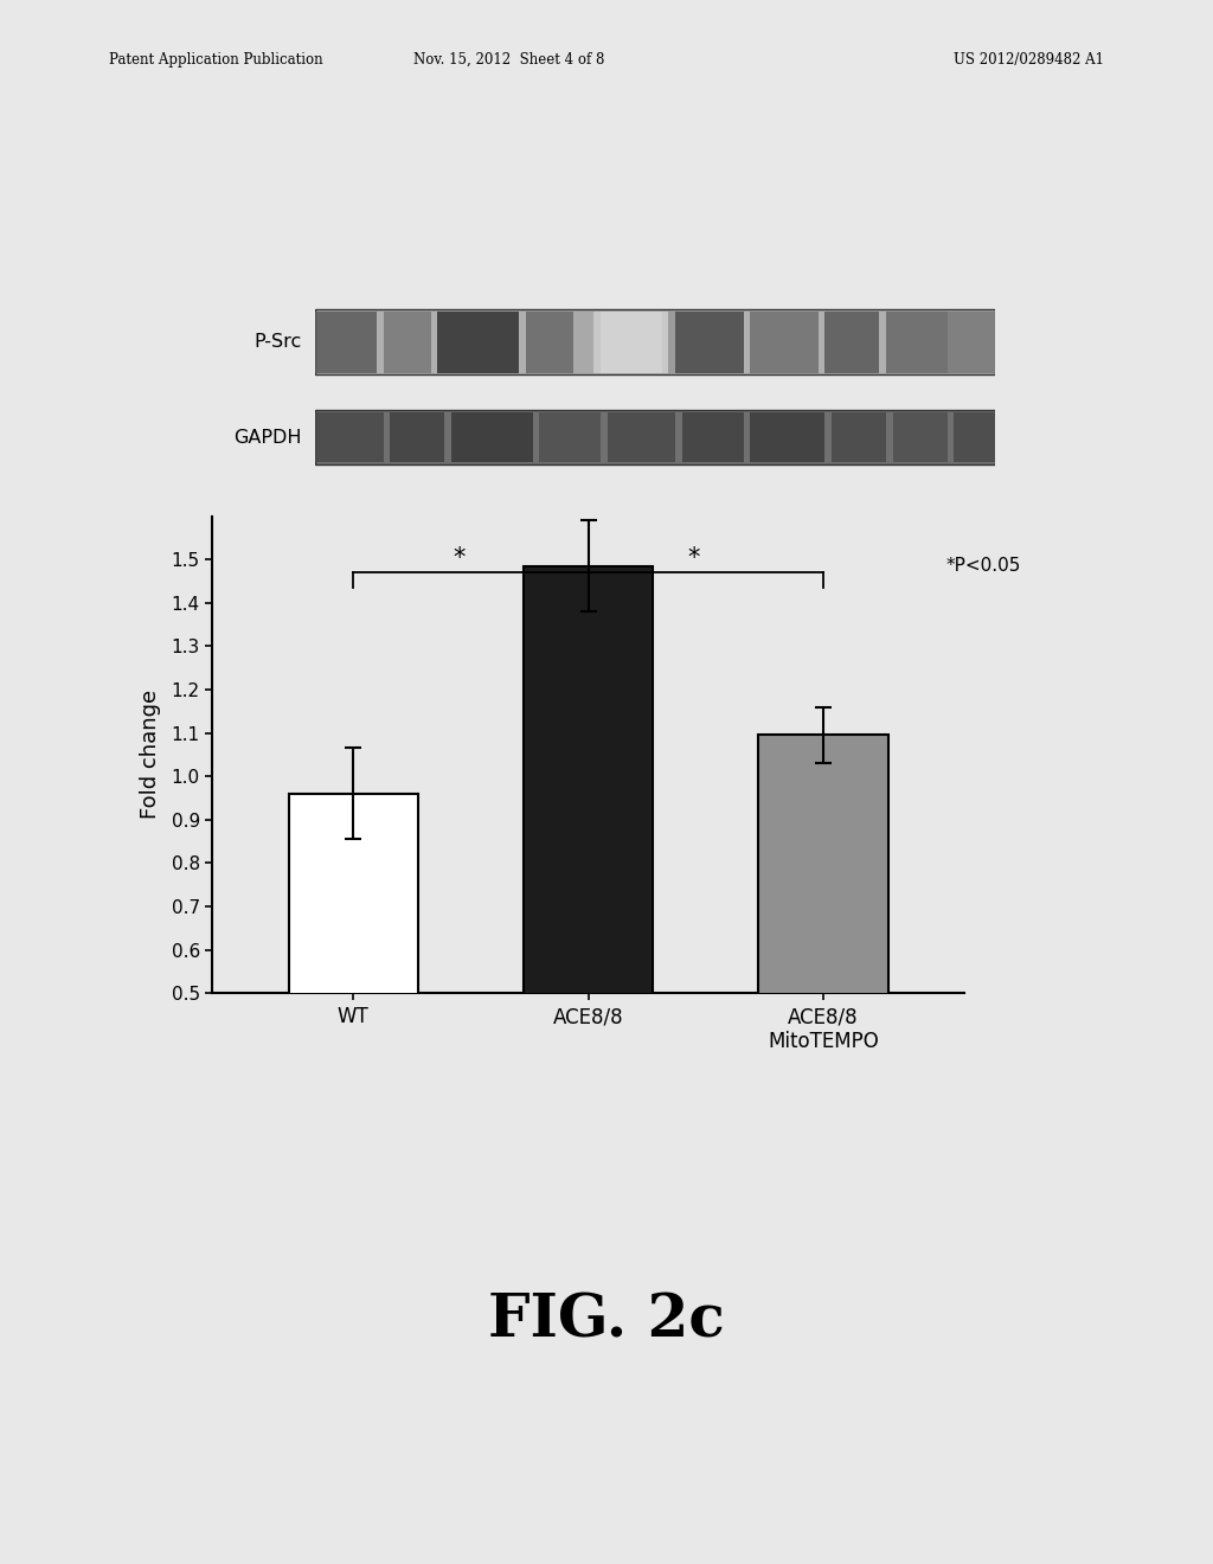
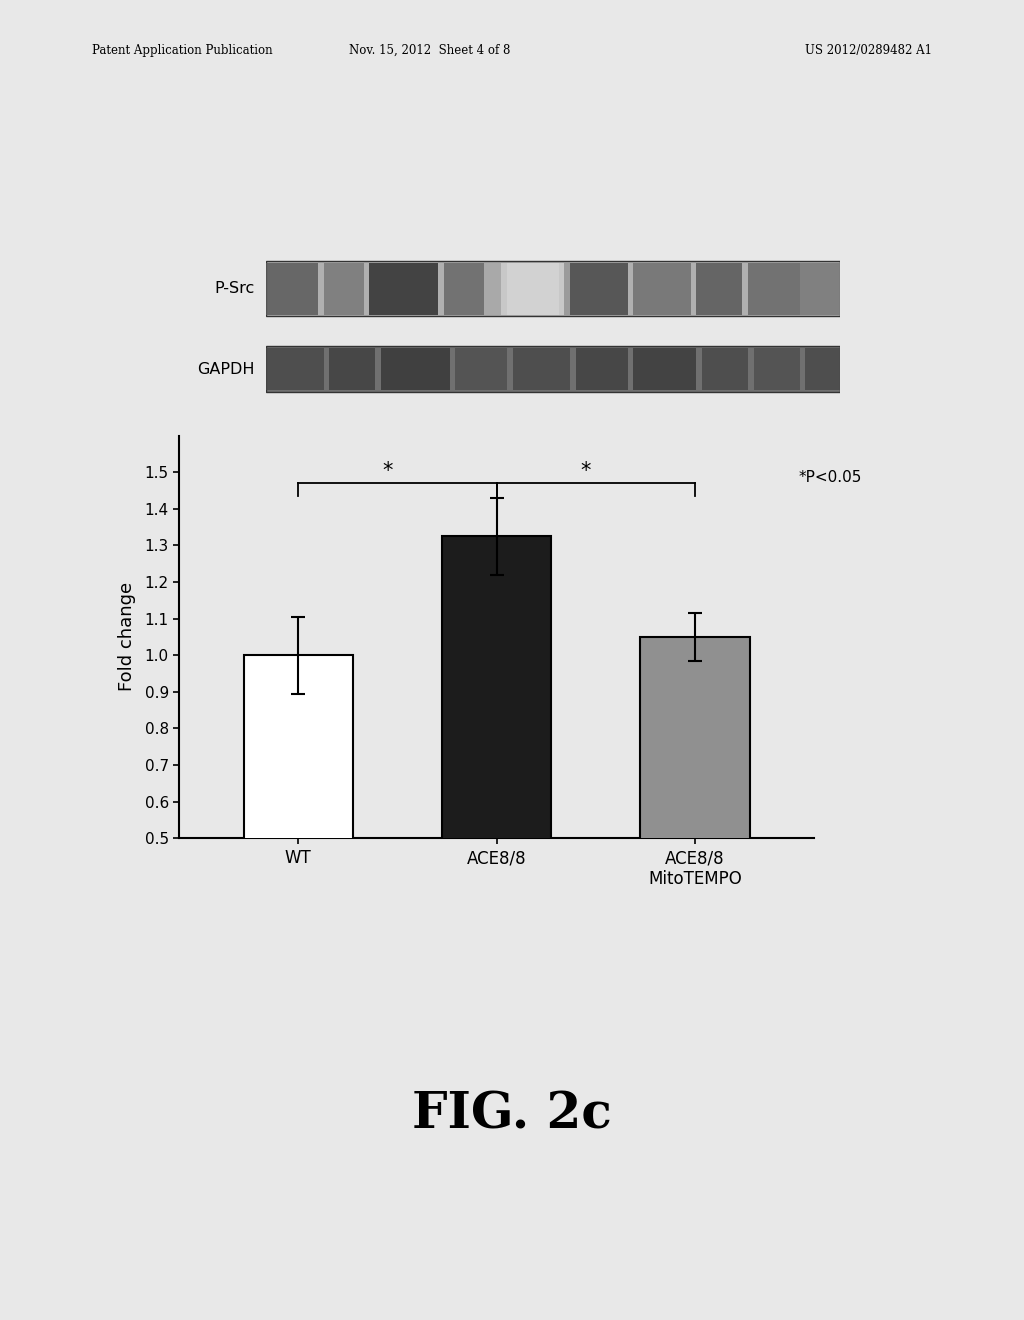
WT: 0.960 -> 1.000
ACE8/8: 1.485 -> 1.325
ACE8/8 MitoTEMPO: 1.095 -> 1.050
